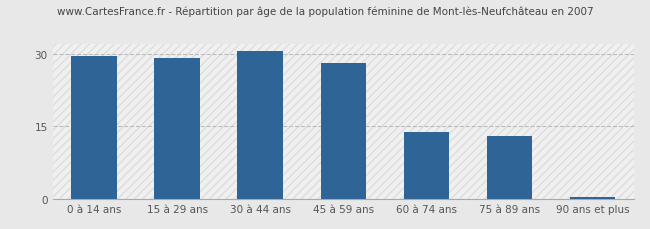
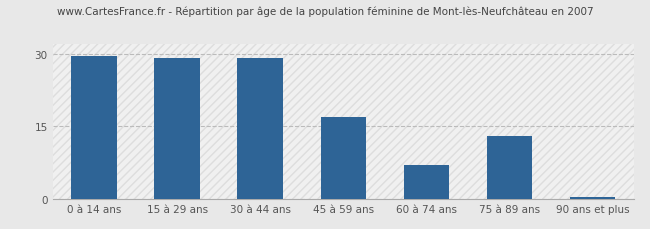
30 à 44 ans: 30.5 -> 29.0
45 à 59 ans: 28.0 -> 17.0
60 à 74 ans: 13.8 -> 7.0
